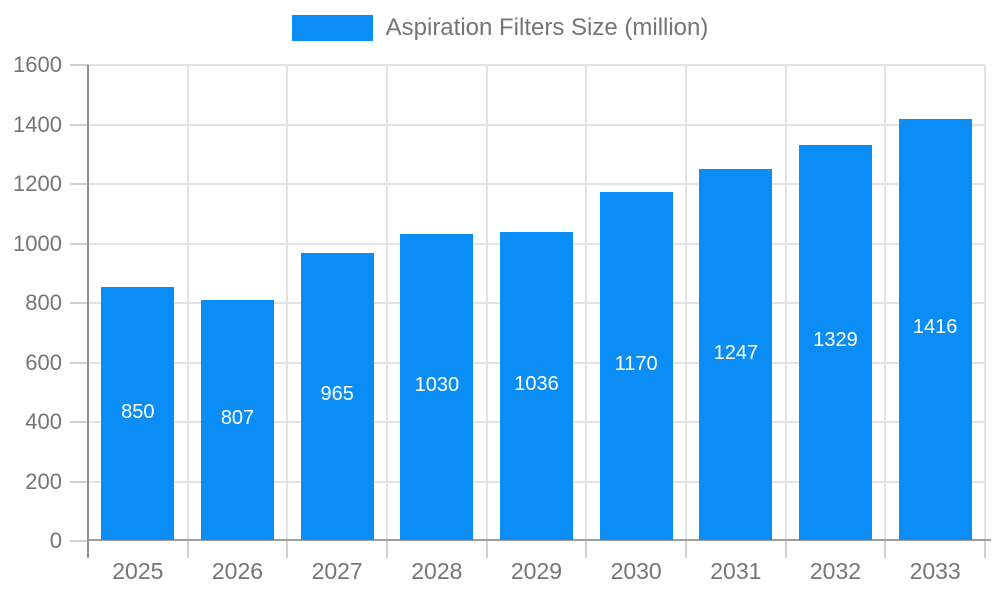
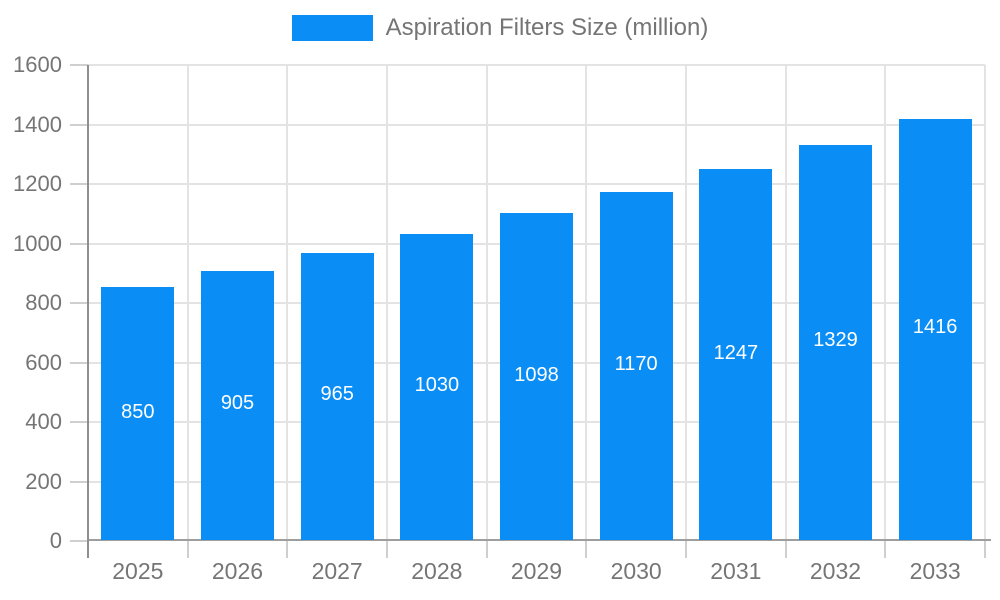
2026: 807 -> 905
2029: 1036 -> 1098
